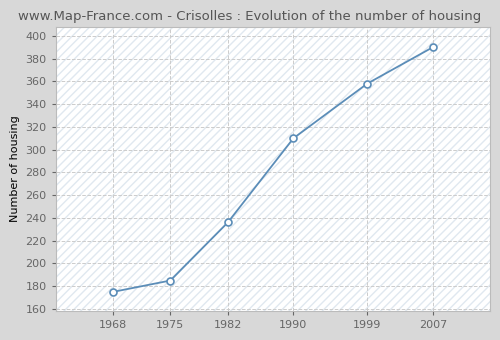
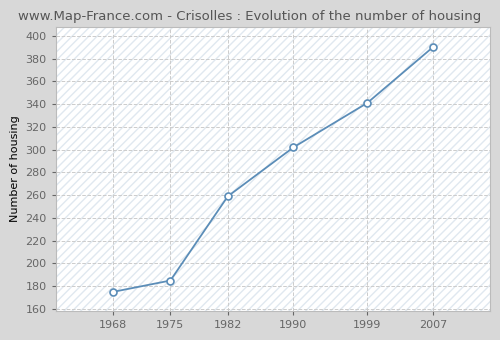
1982: 236 -> 259
1990: 310 -> 302
1999: 358 -> 341
